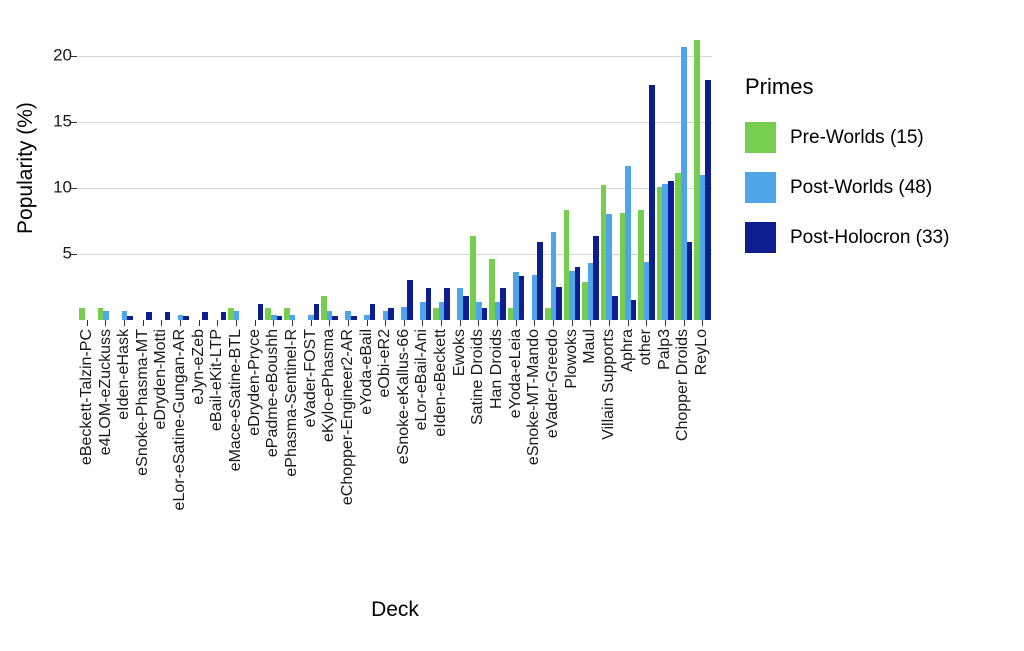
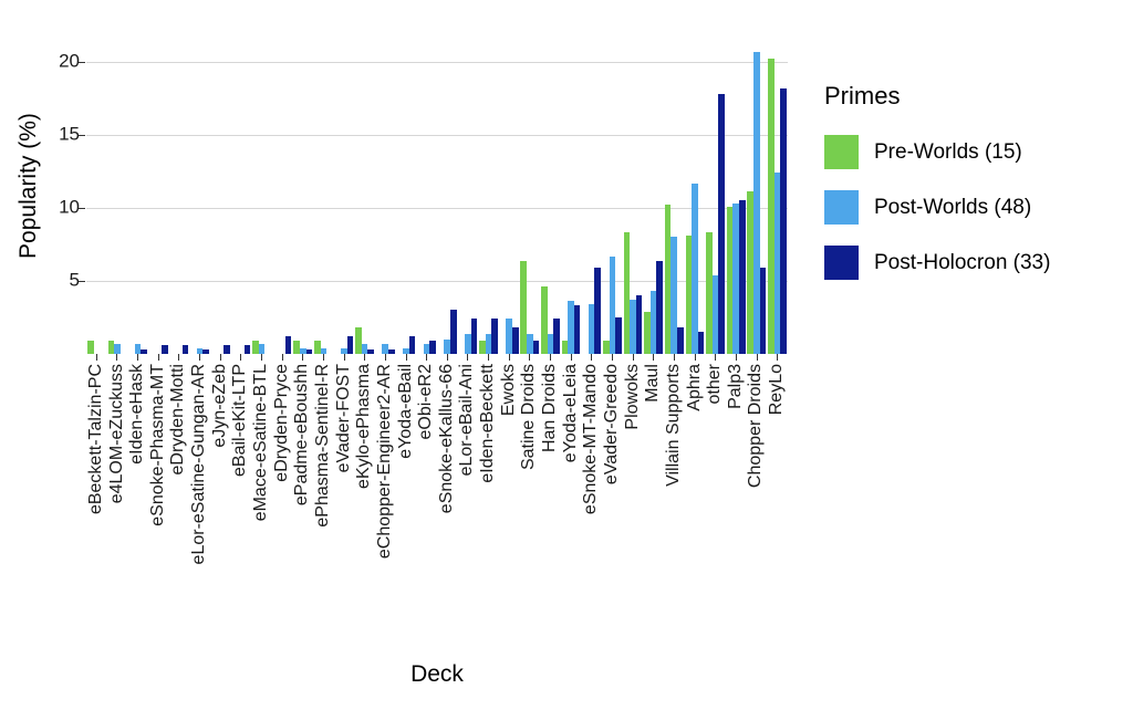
Post-Worlds (48)/other: 4.4 -> 5.4
Pre-Worlds (15)/ReyLo: 21.2 -> 20.2
Post-Worlds (48)/ReyLo: 11.0 -> 12.4
